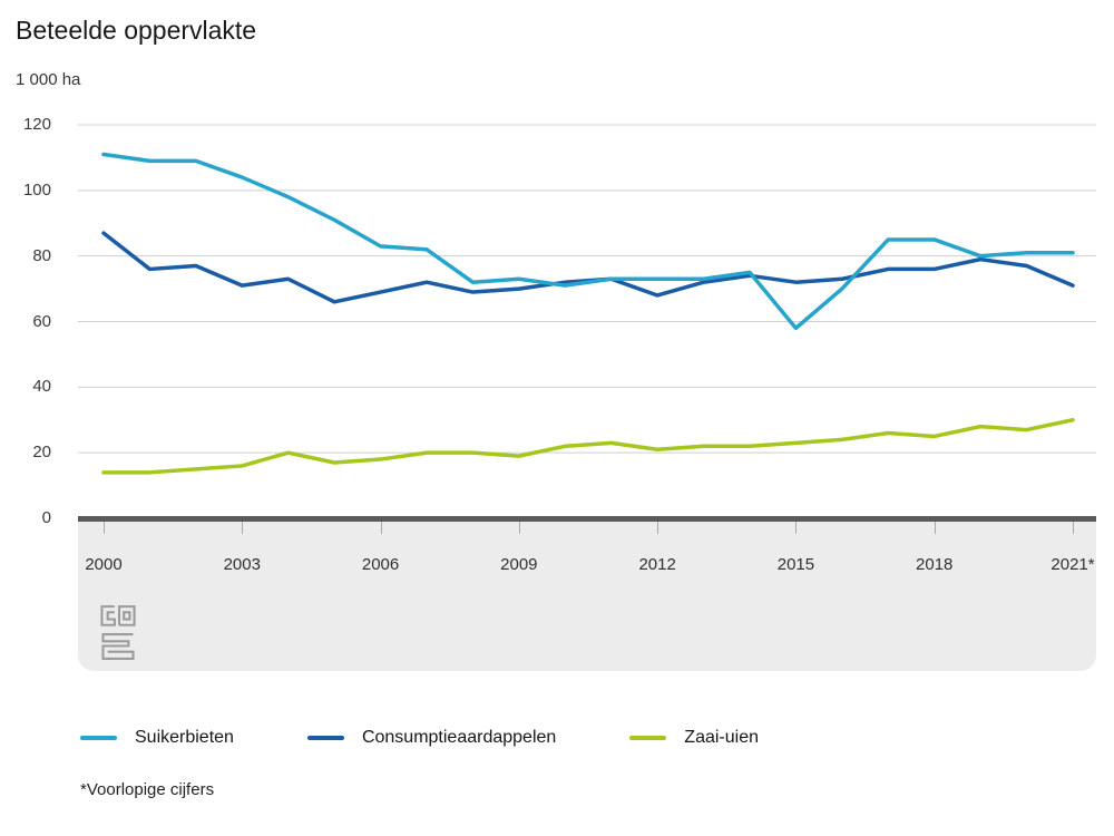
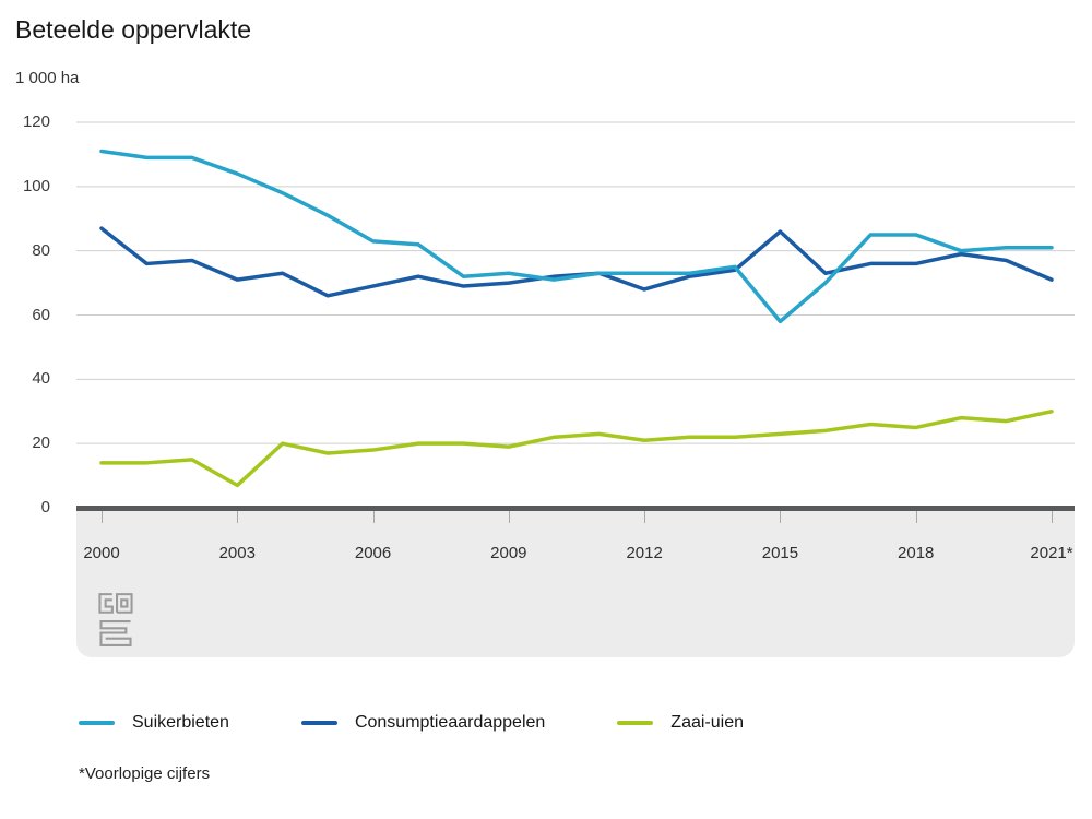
Zaai-uien/2003: 16 -> 7
Consumptieaardappelen/2015: 72 -> 86
